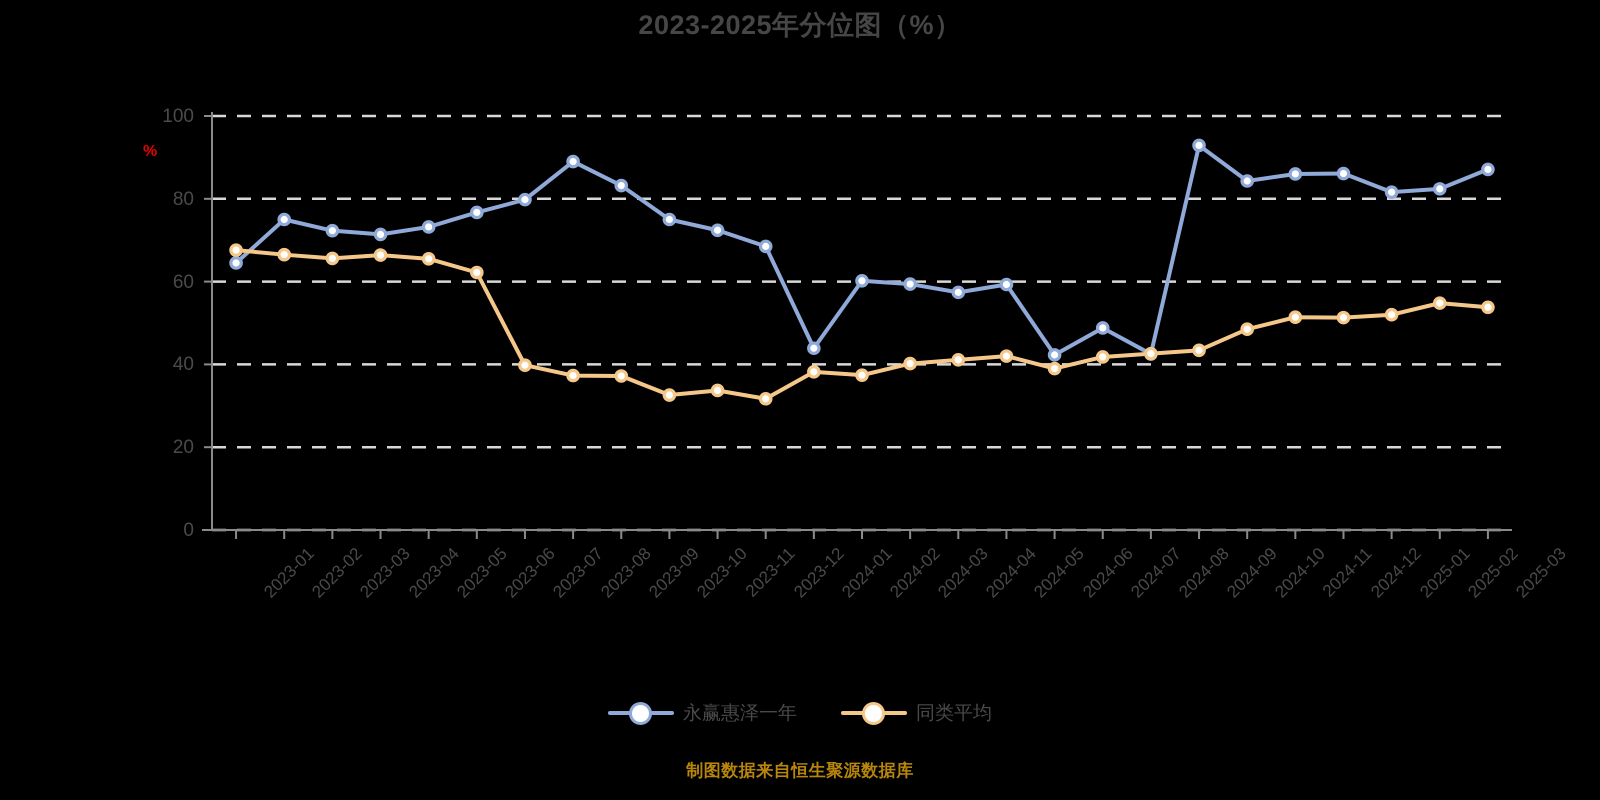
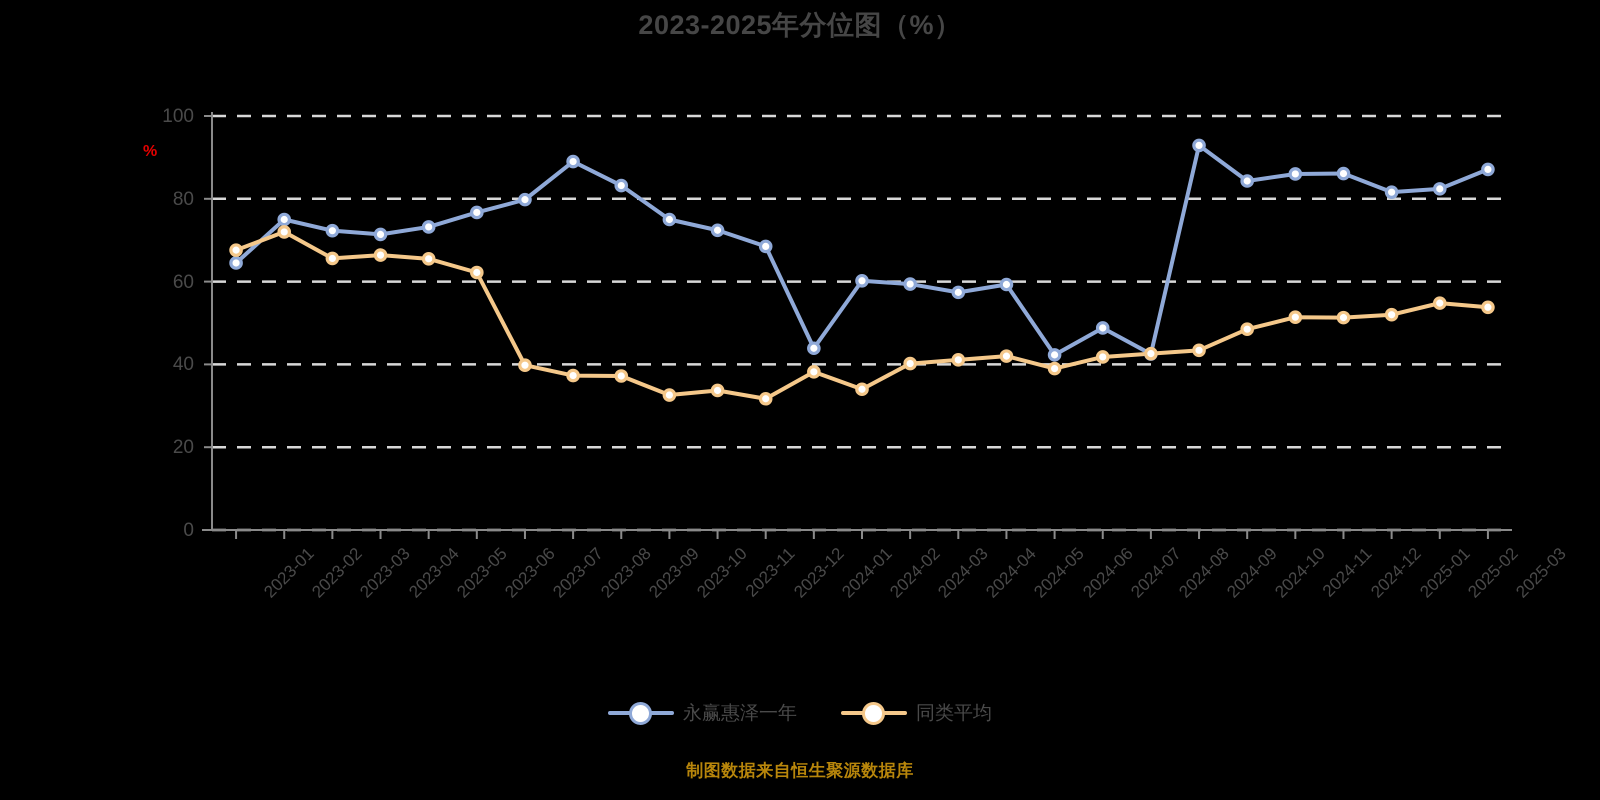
同类平均/2023-02: 66 -> 72
同类平均/2024-02: 37 -> 34
